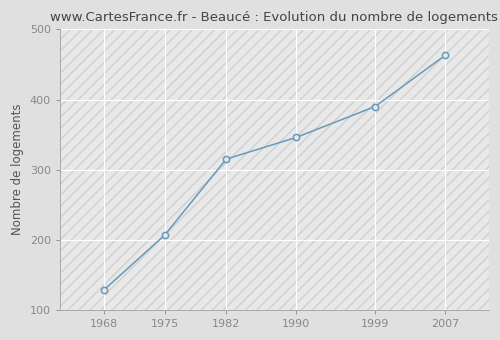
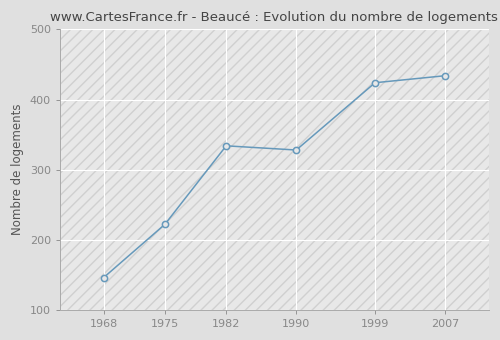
1968: 128 -> 146
1975: 207 -> 222
1982: 315 -> 334
1990: 346 -> 328
1999: 390 -> 424
2007: 463 -> 434
